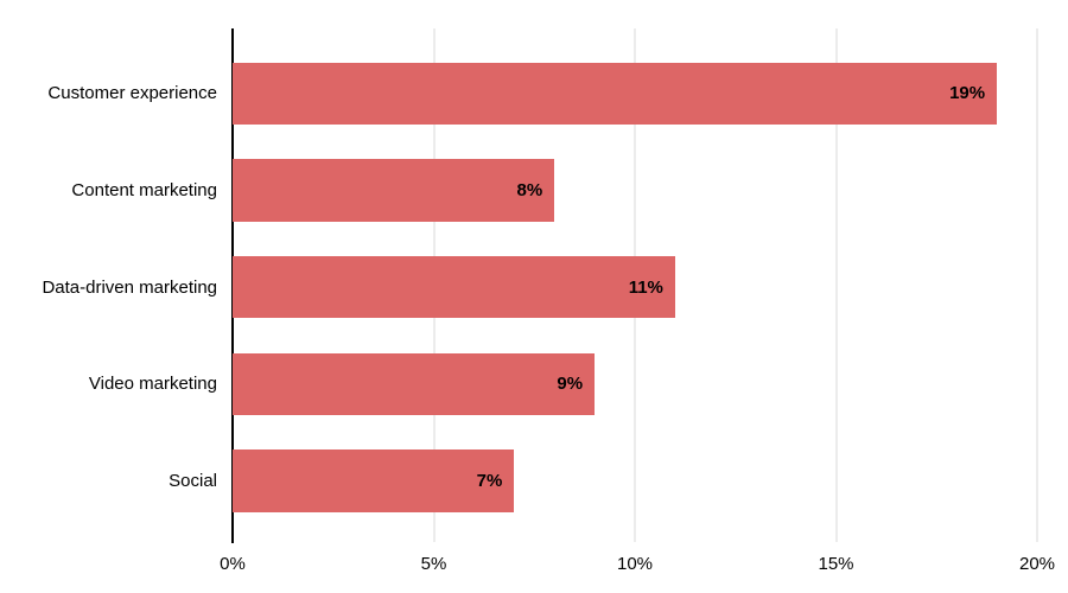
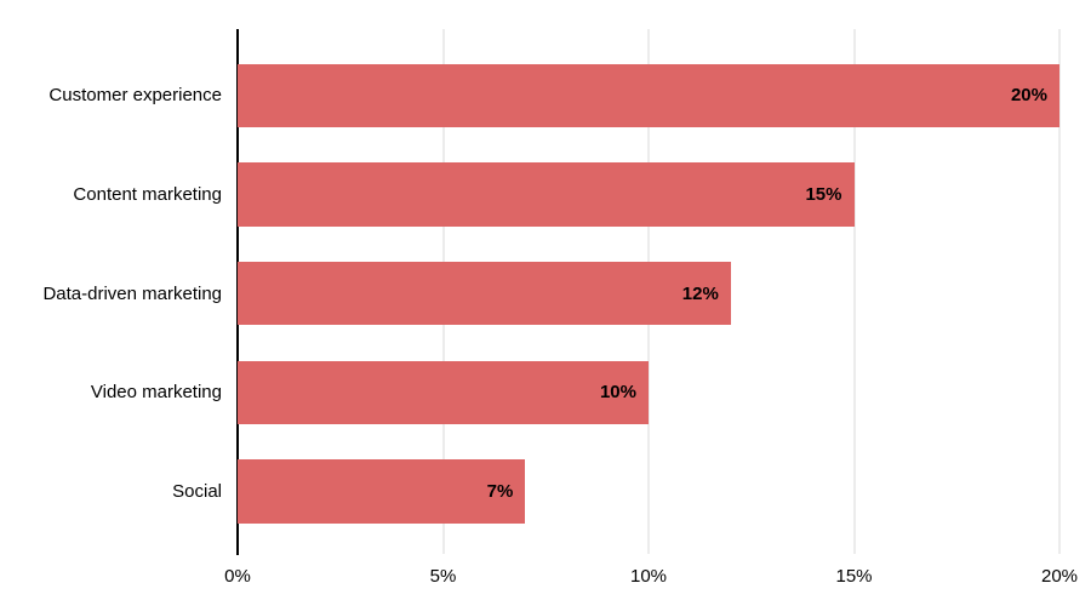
Customer experience: 19% -> 20%
Content marketing: 8% -> 15%
Data-driven marketing: 11% -> 12%
Video marketing: 9% -> 10%
